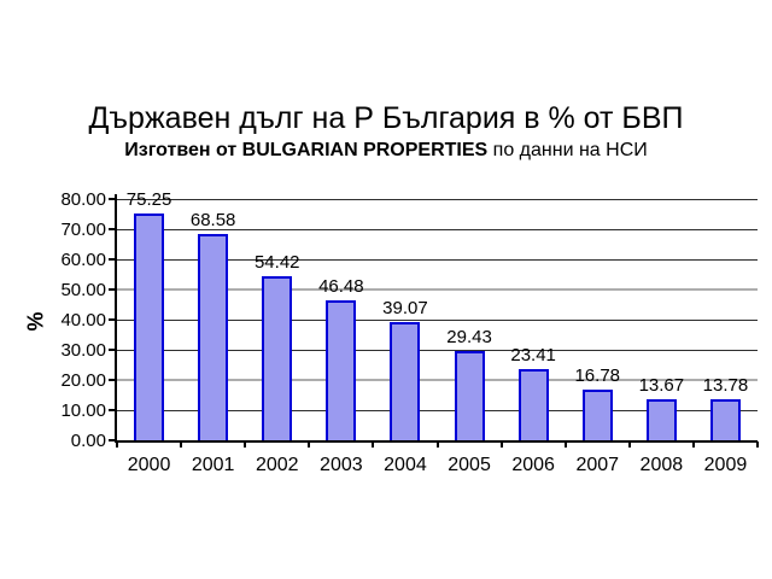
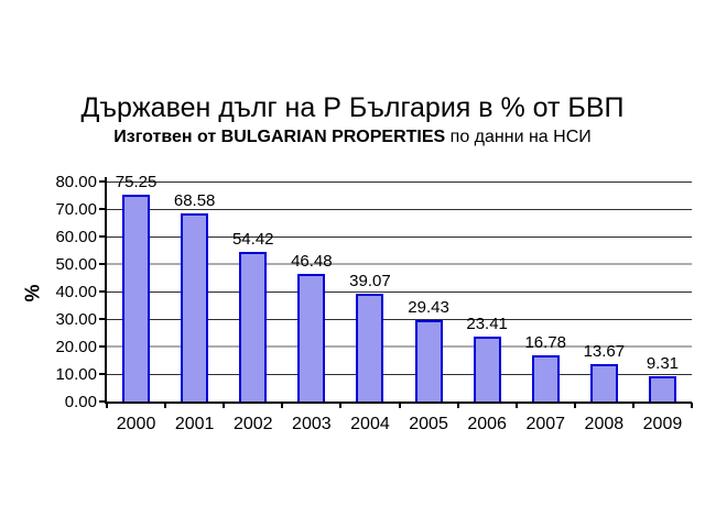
2009: 13.78 -> 9.31
